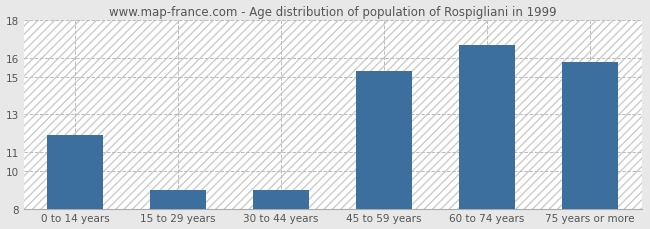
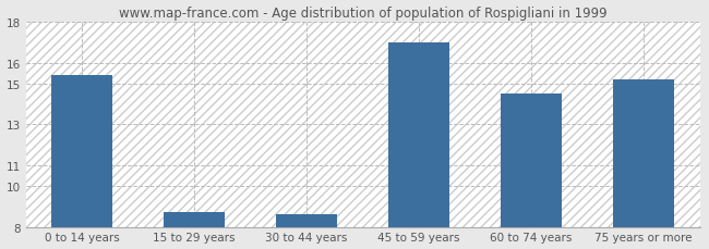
0 to 14 years: 11.9 -> 15.4
15 to 29 years: 9.0 -> 8.7
30 to 44 years: 9.0 -> 8.6
45 to 59 years: 15.3 -> 17.0
60 to 74 years: 16.7 -> 14.5
75 years or more: 15.8 -> 15.2
